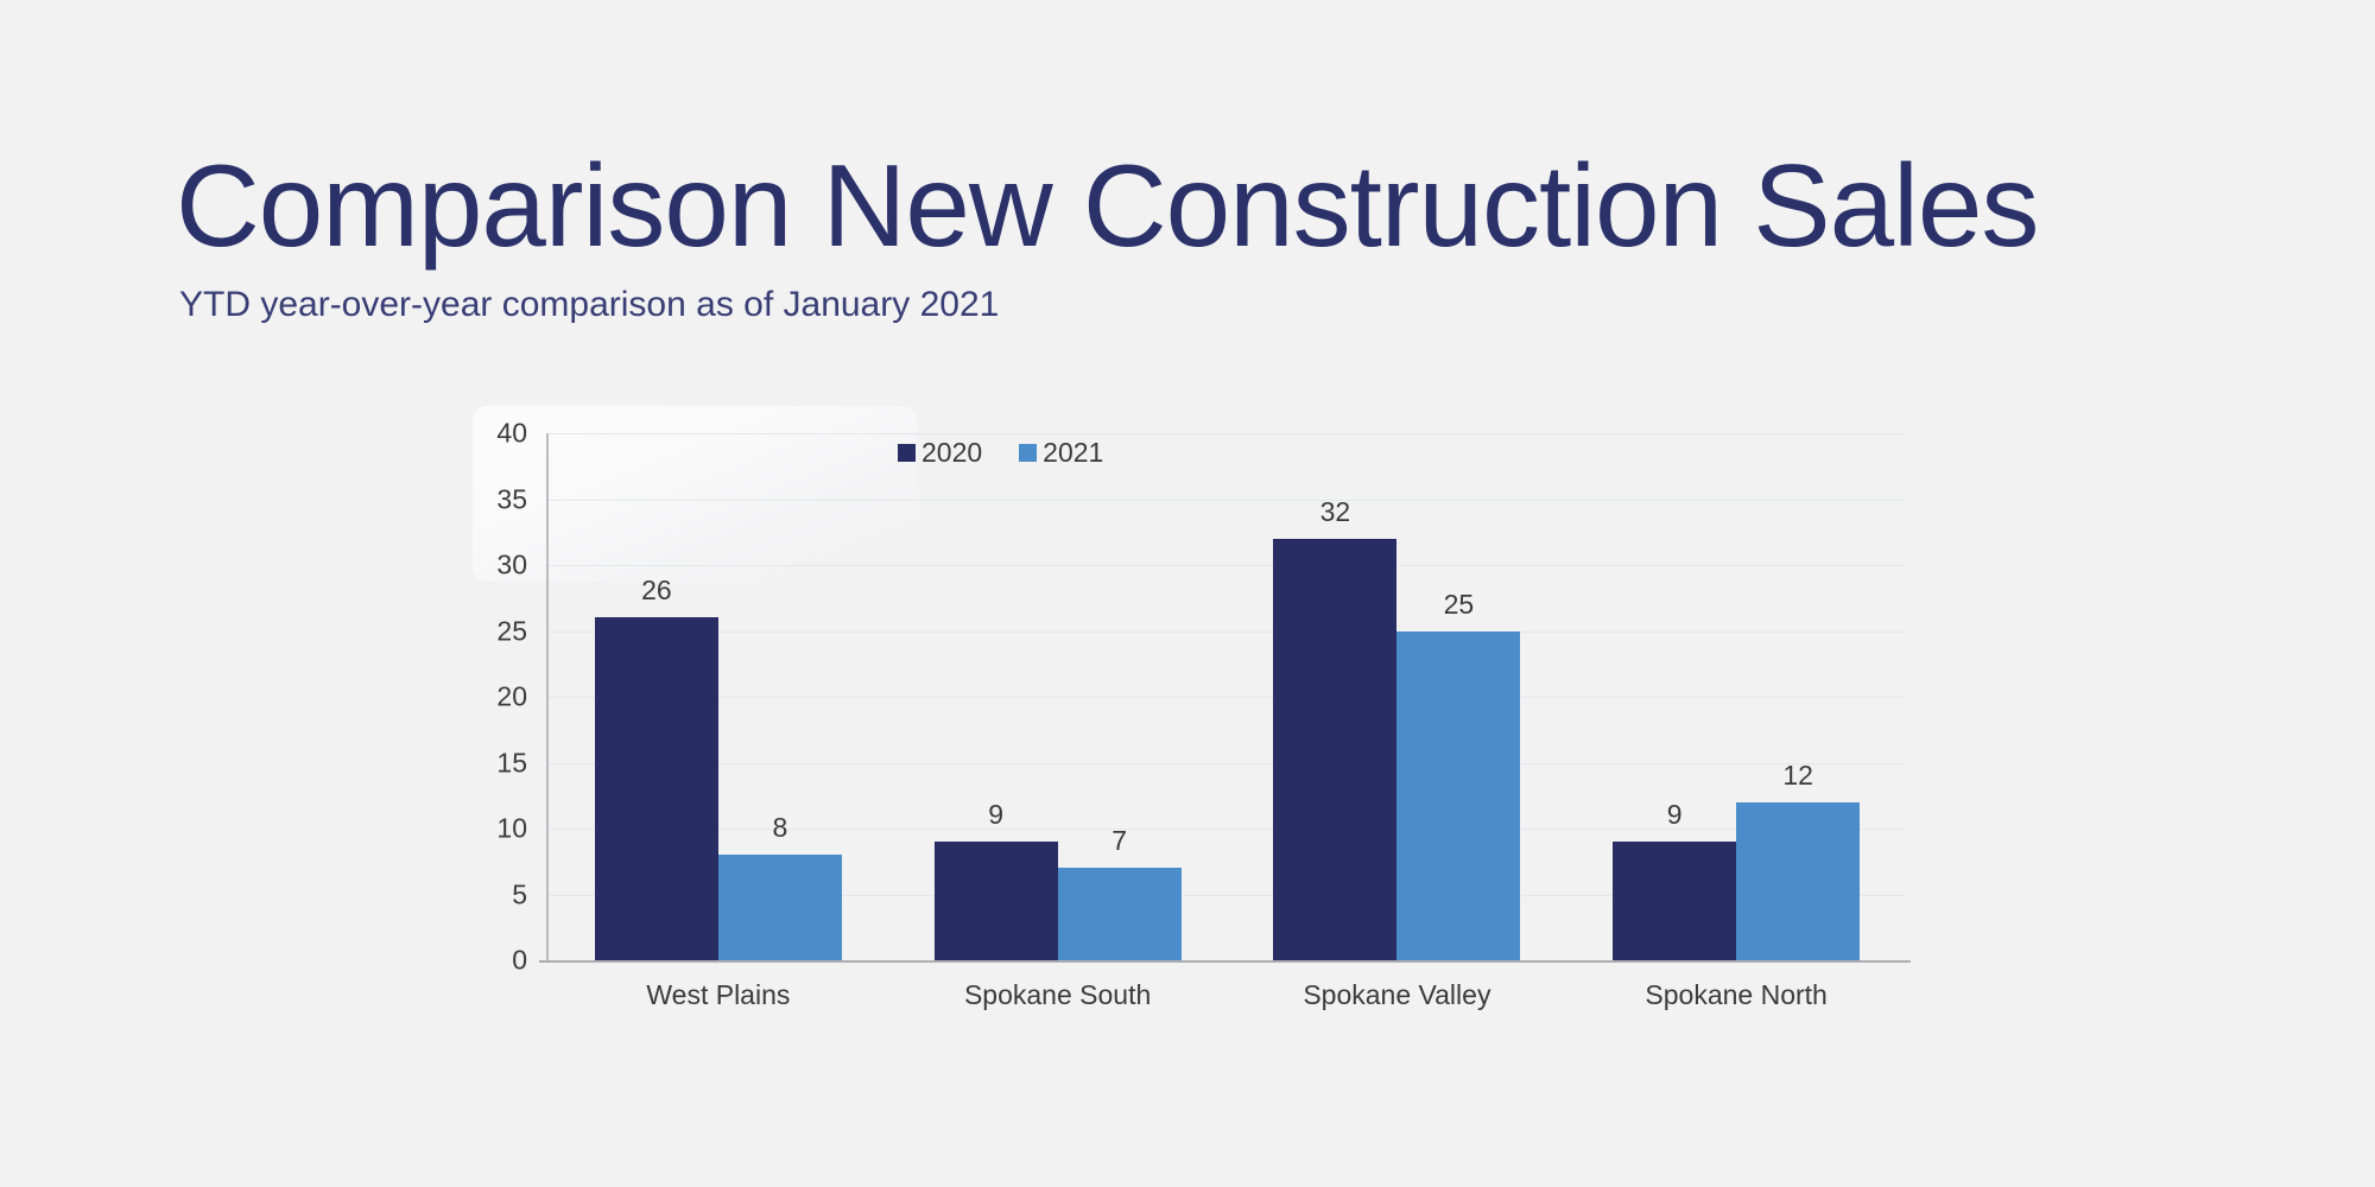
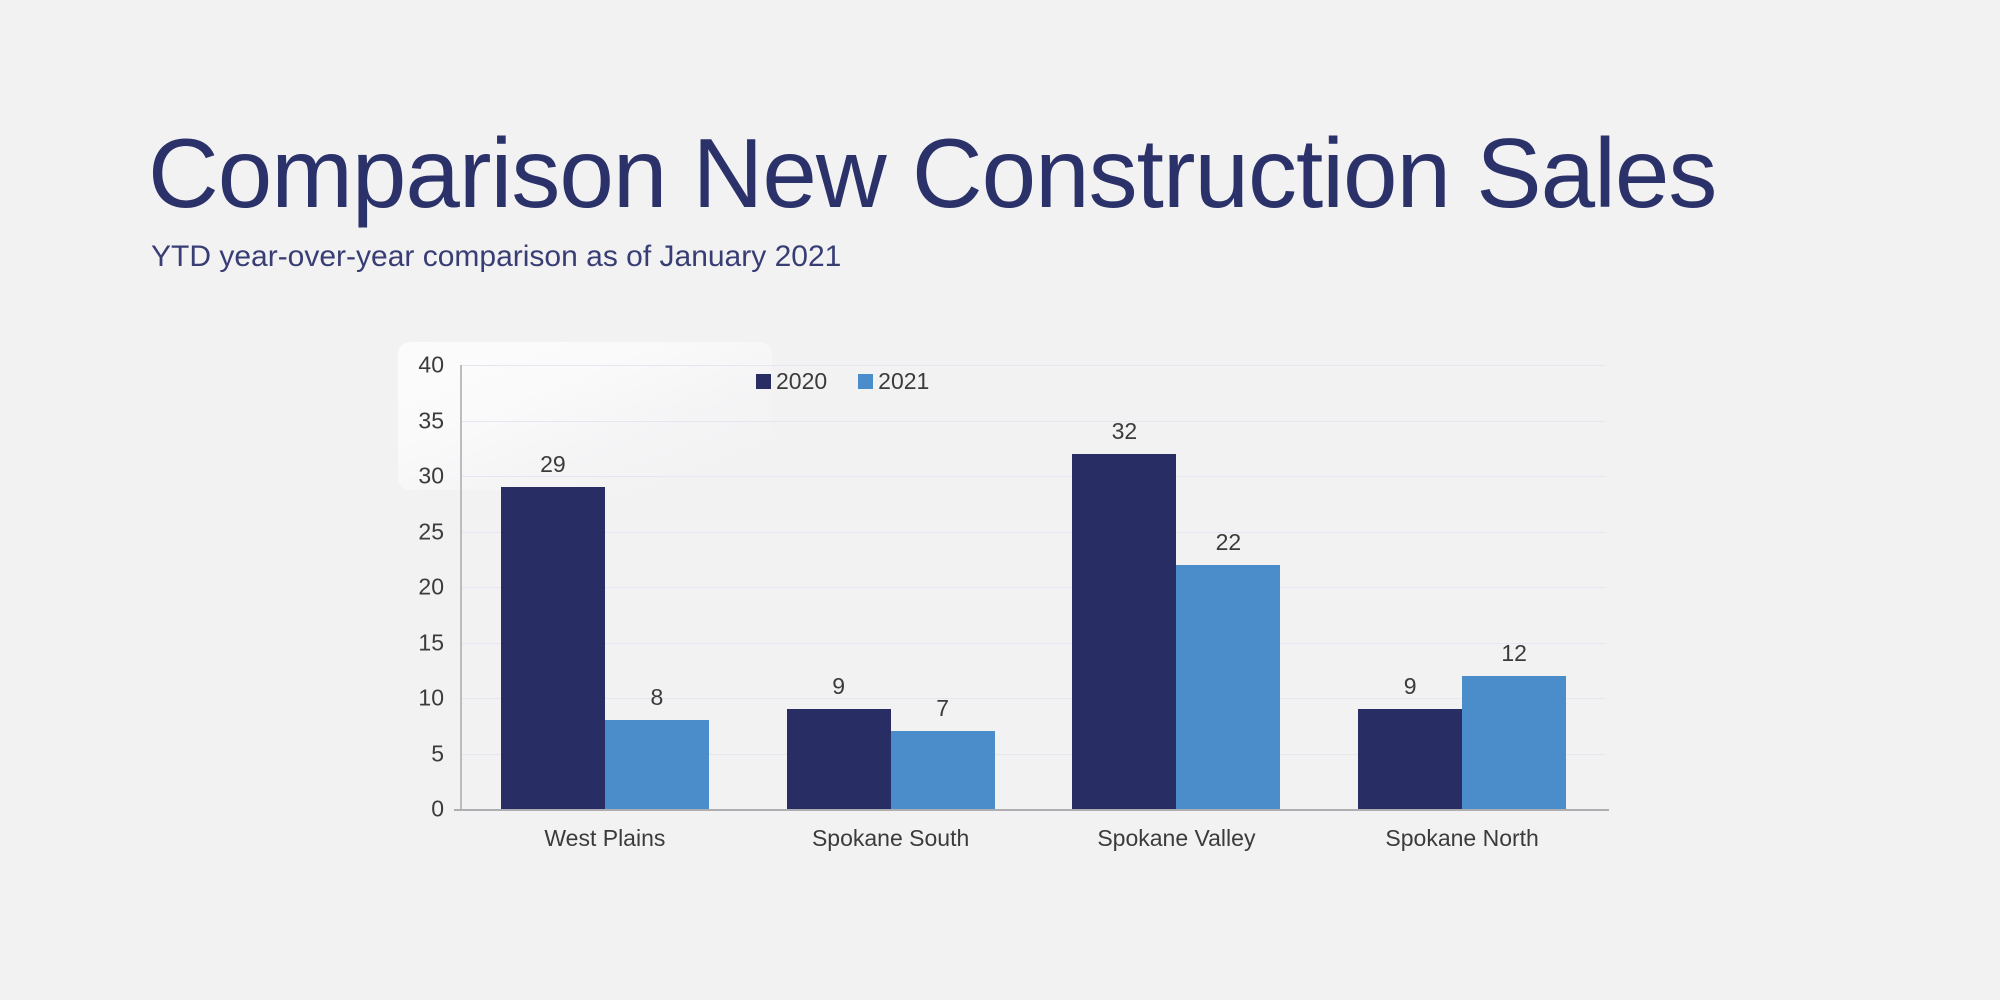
2020/West Plains: 26 -> 29
2021/Spokane Valley: 25 -> 22
